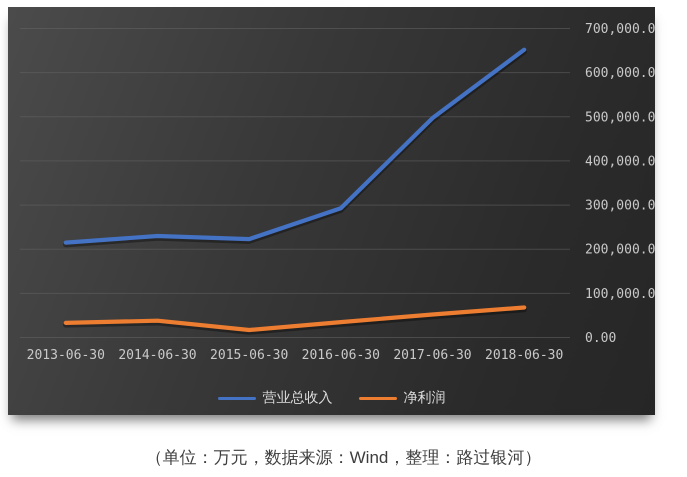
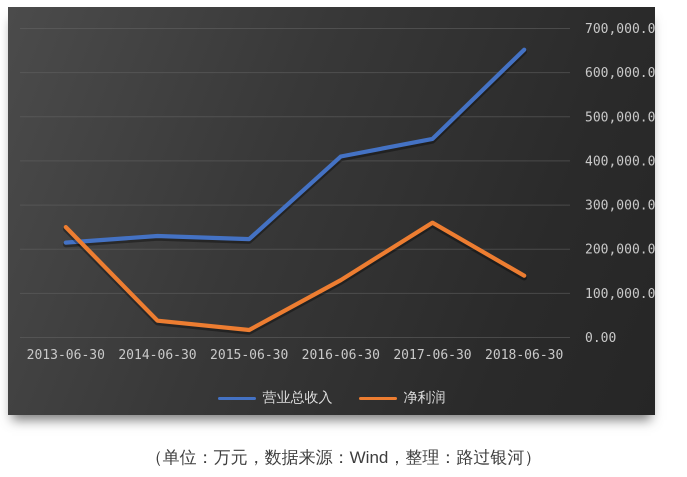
净利润/2013-06-30: 30000 -> 250000
营业总收入/2016-06-30: 290000 -> 410000
净利润/2016-06-30: 40000 -> 130000
营业总收入/2017-06-30: 500000 -> 450000
净利润/2017-06-30: 50000 -> 260000
净利润/2018-06-30: 70000 -> 140000
